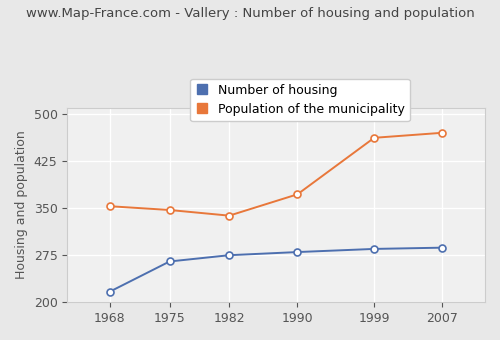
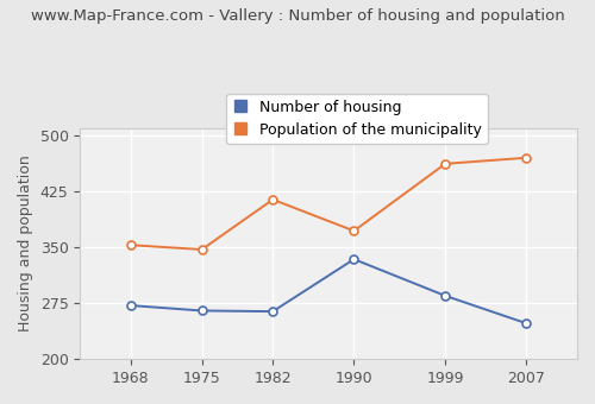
Number of housing/1968: 217 -> 272
Number of housing/1982: 275 -> 264
Population of the municipality/1982: 338 -> 414
Number of housing/1990: 280 -> 334
Number of housing/2007: 287 -> 248
